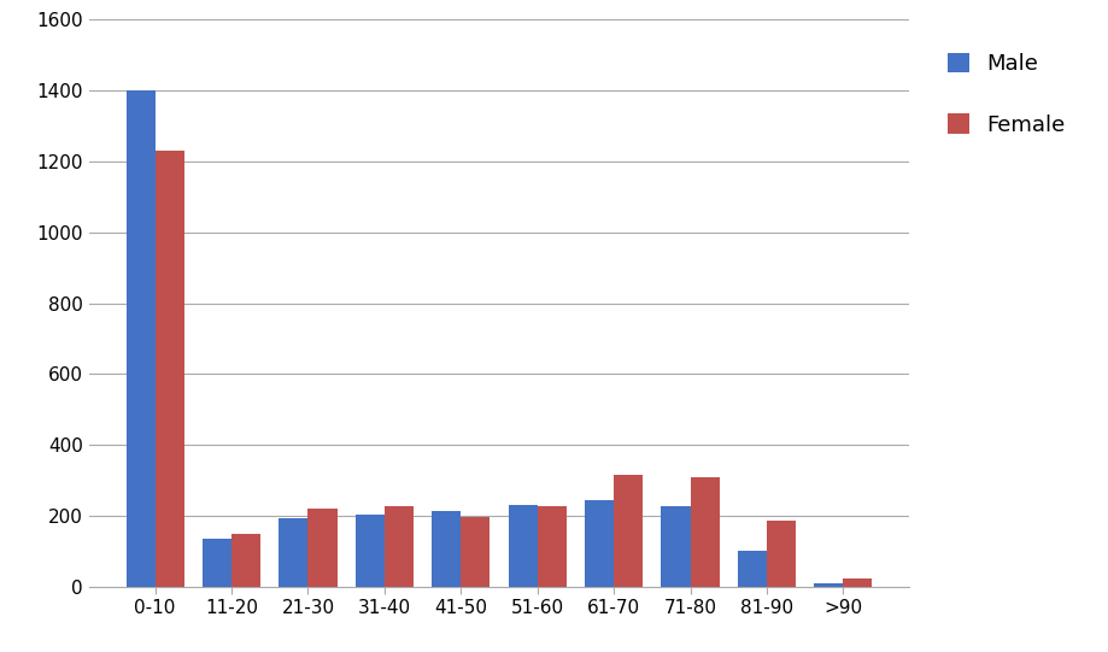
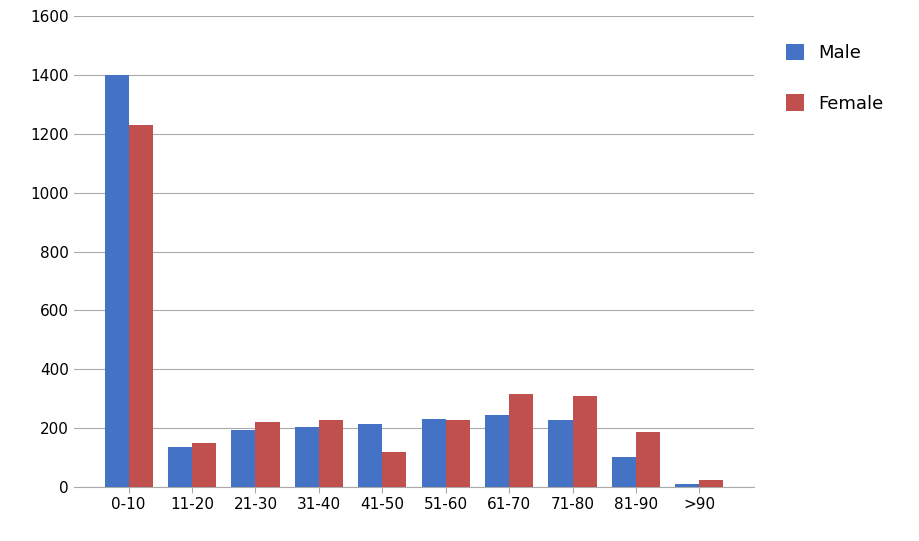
Female/41-50: 197 -> 120
